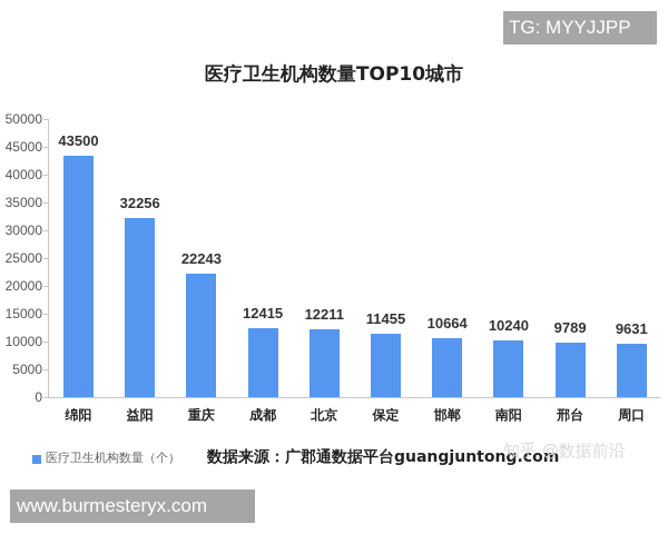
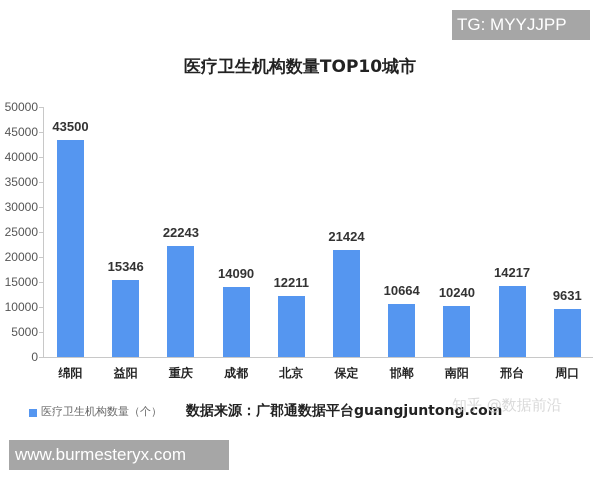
益阳: 32256 -> 15346
成都: 12415 -> 14090
保定: 11455 -> 21424
邢台: 9789 -> 14217
